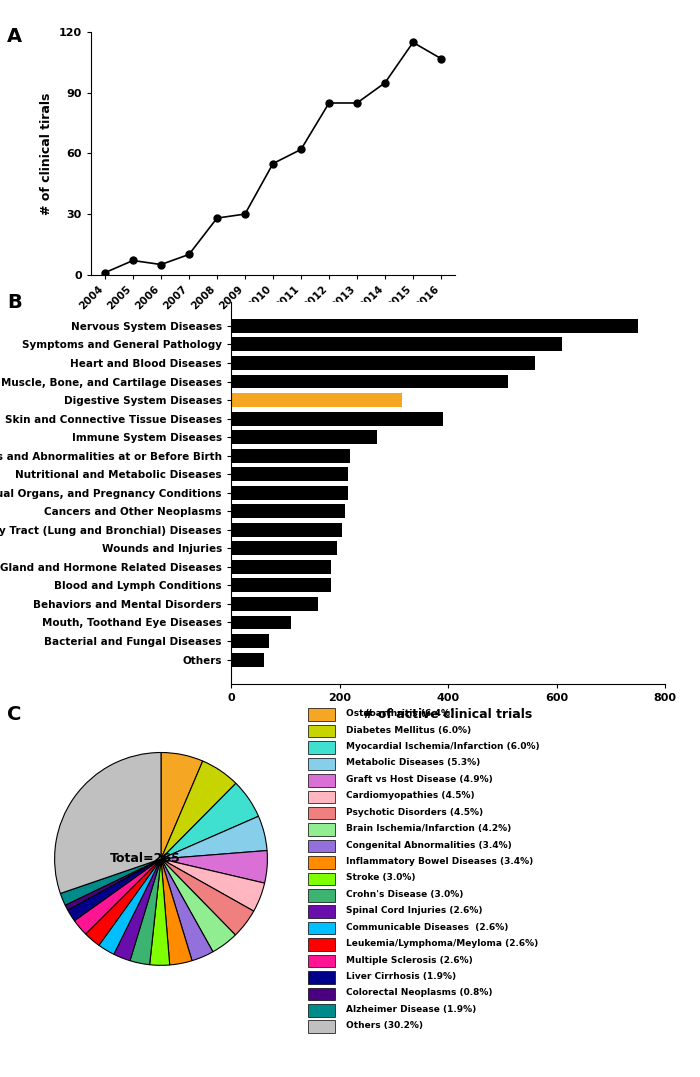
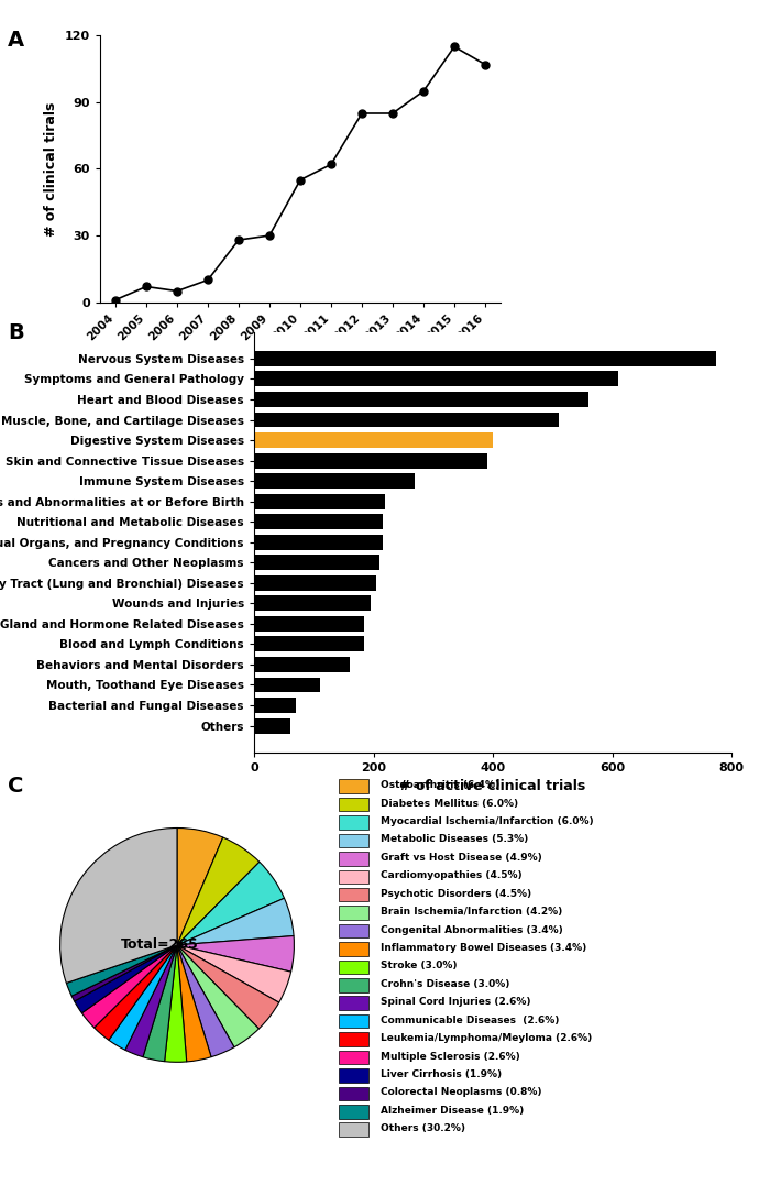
Nervous System Diseases: 750 -> 775
Digestive System Diseases: 316 -> 400
